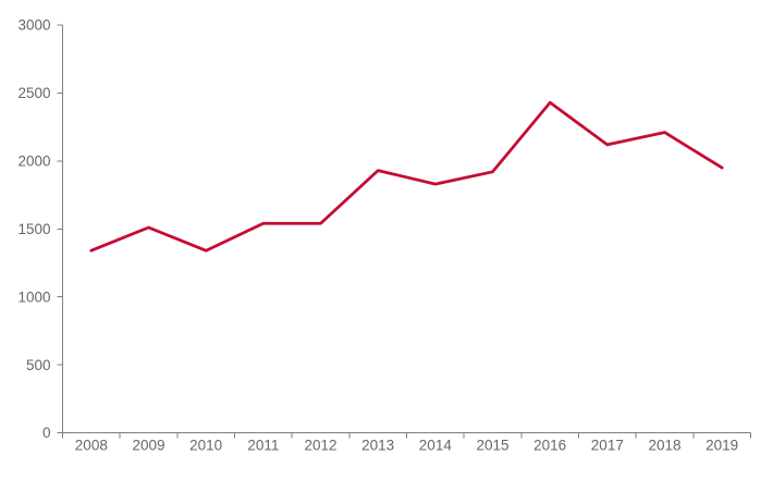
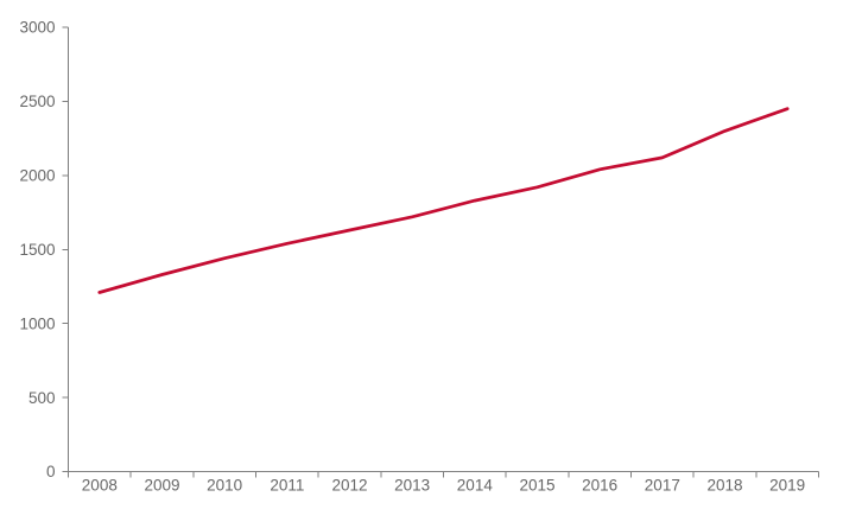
2008: 1340 -> 1210
2009: 1510 -> 1330
2010: 1340 -> 1440
2012: 1540 -> 1630
2013: 1930 -> 1720
2016: 2430 -> 2040
2018: 2210 -> 2300
2019: 1950 -> 2450
